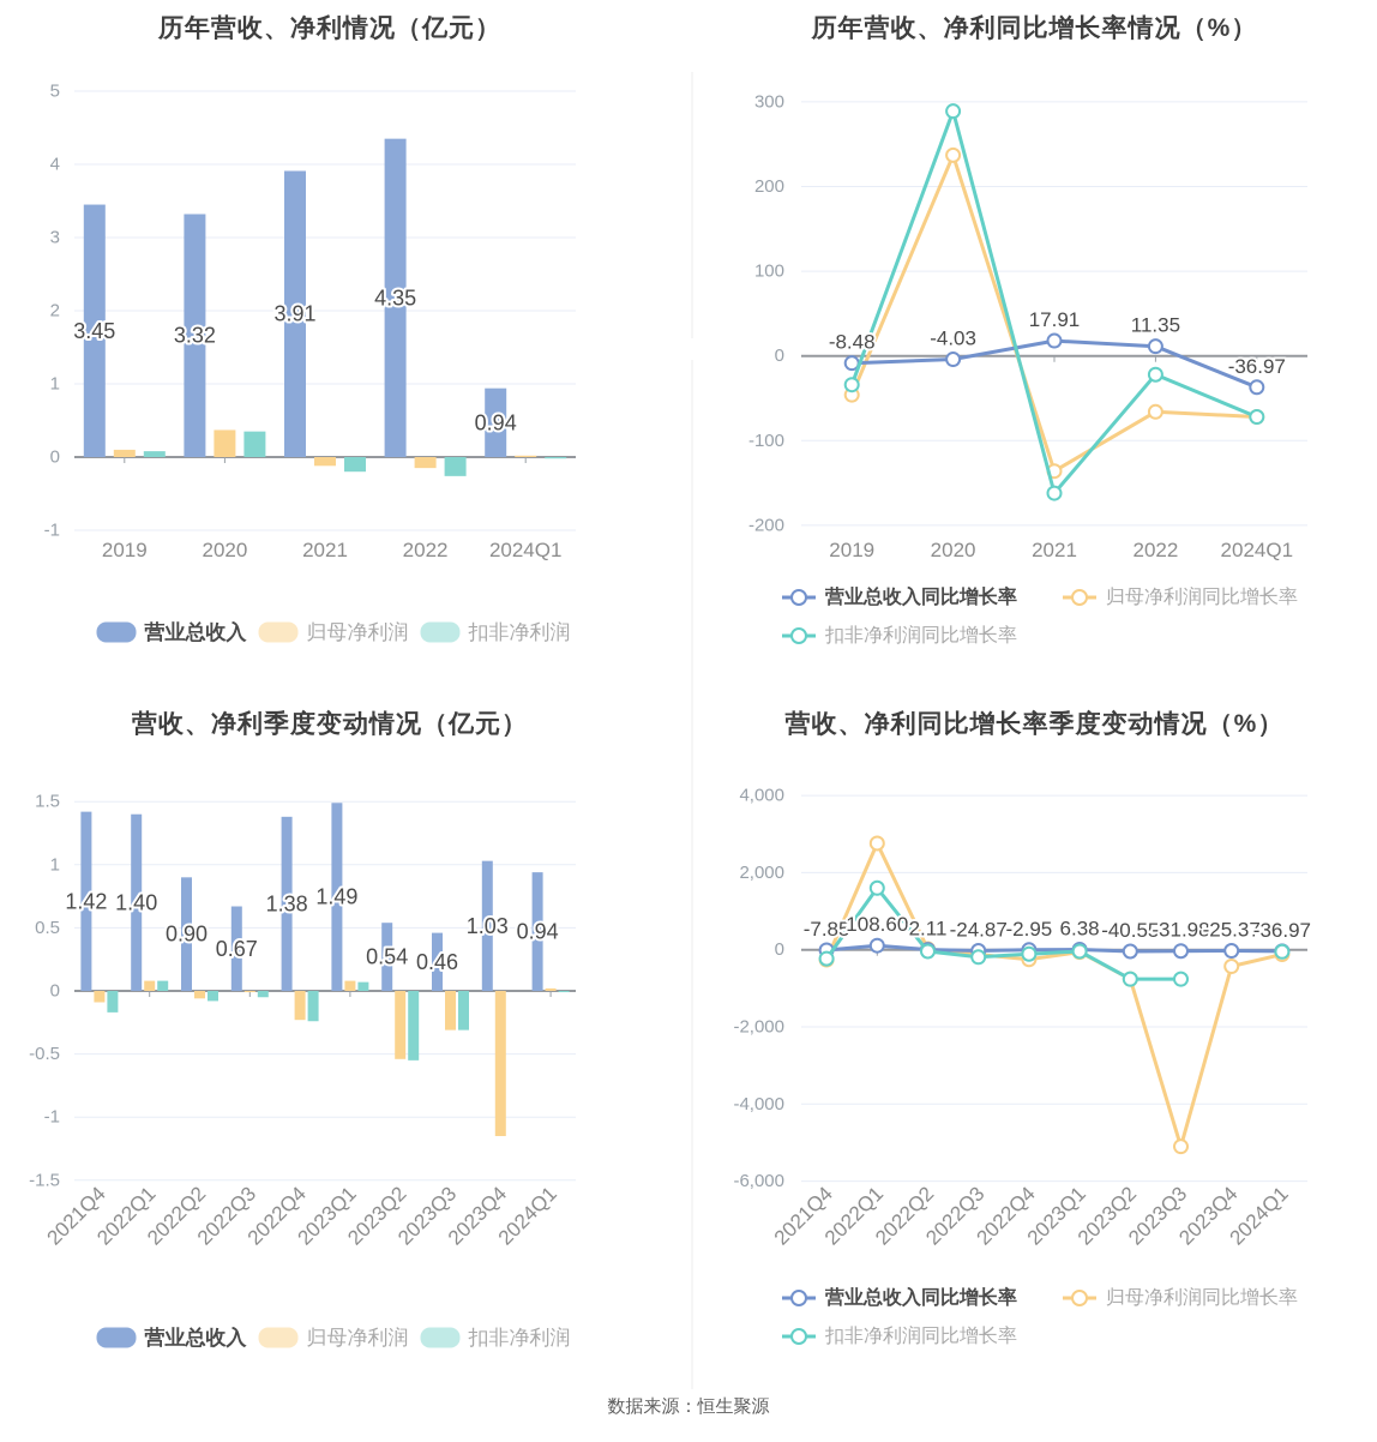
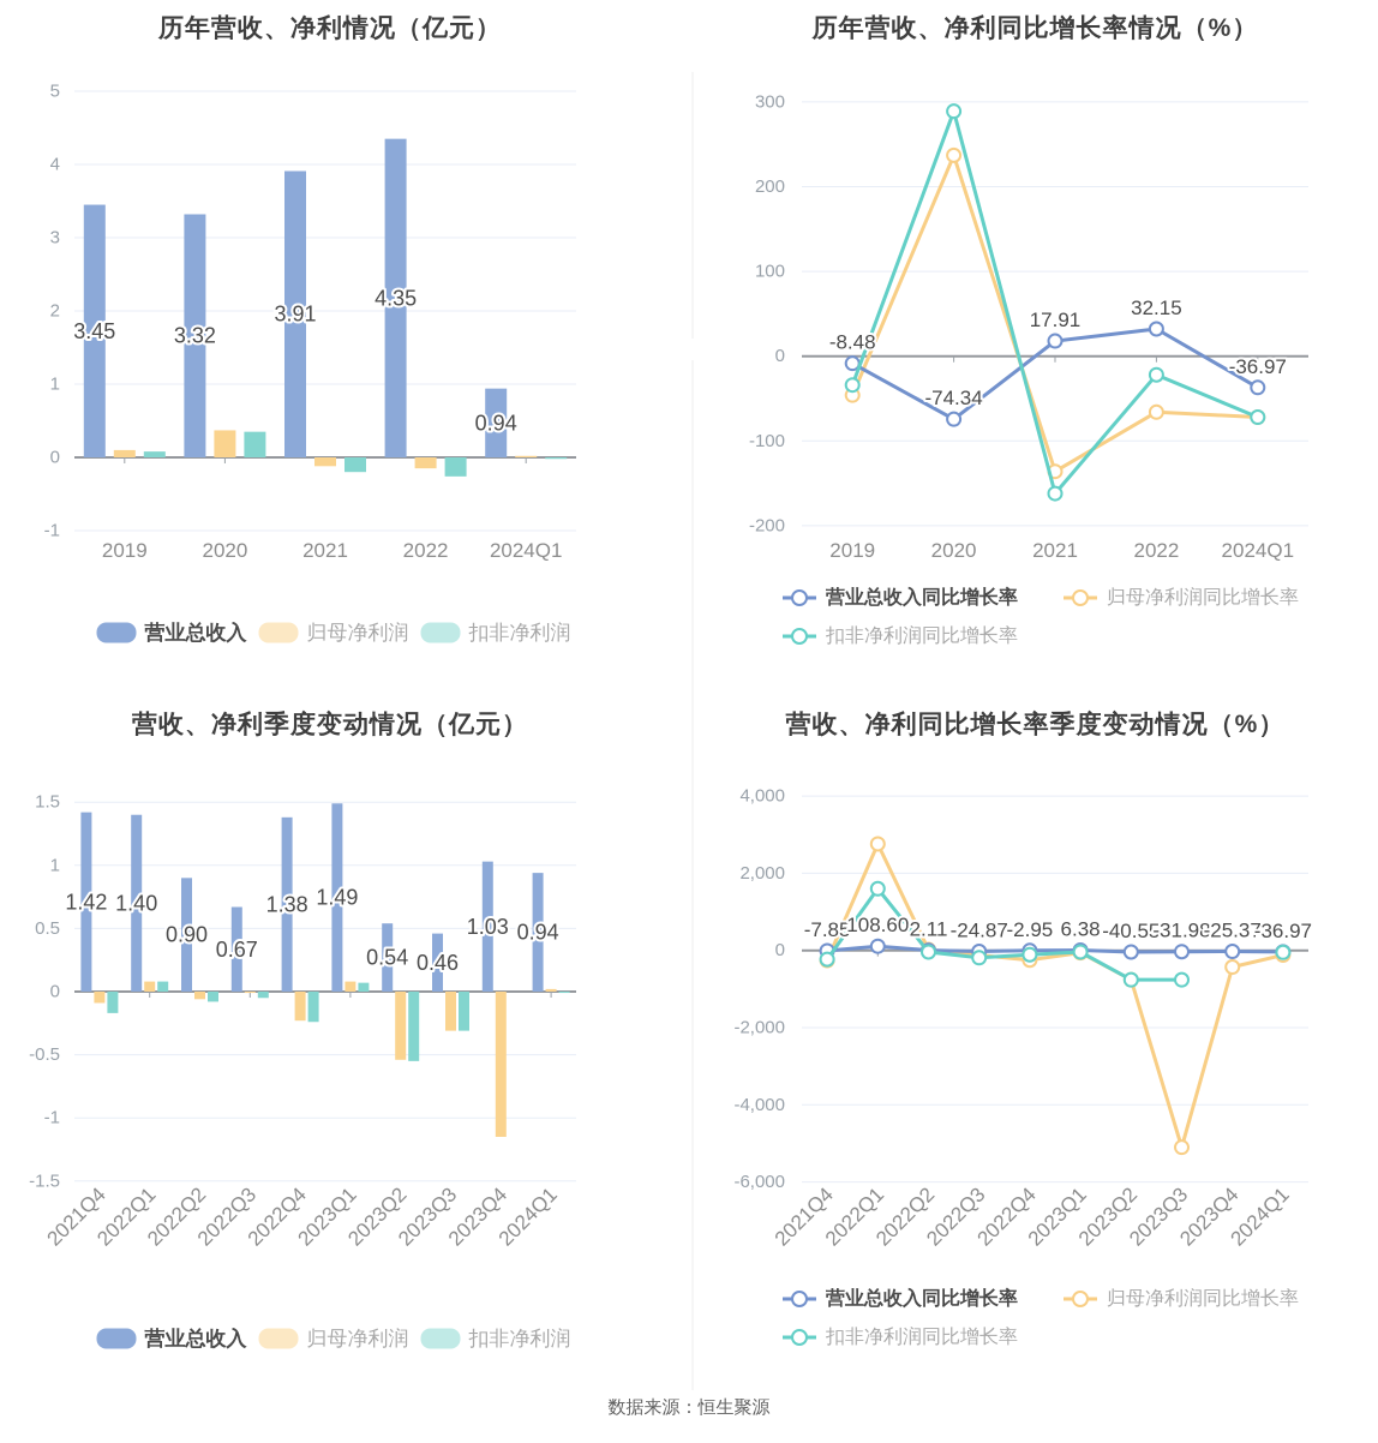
历年营收、净利同比增长率情况（%）/营业总收入同比增长率/2020: -4.03 -> -74.34
历年营收、净利同比增长率情况（%）/营业总收入同比增长率/2022: 11.35 -> 32.15
